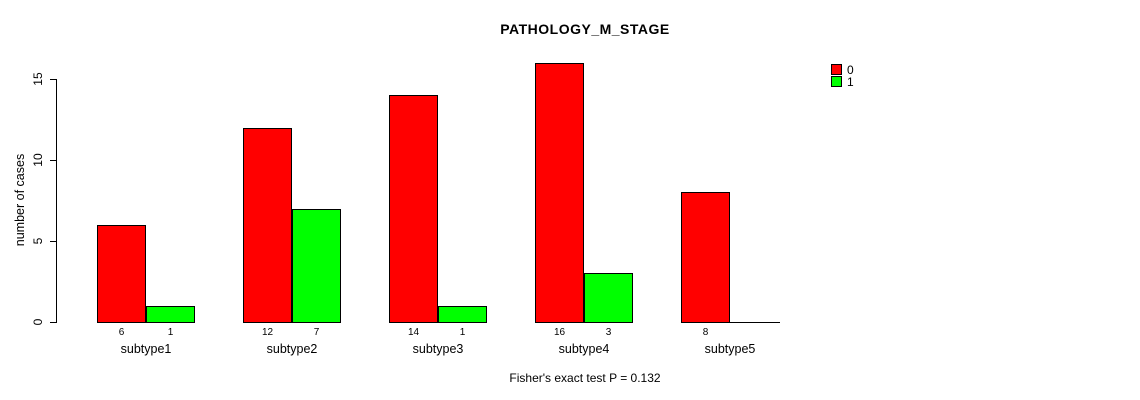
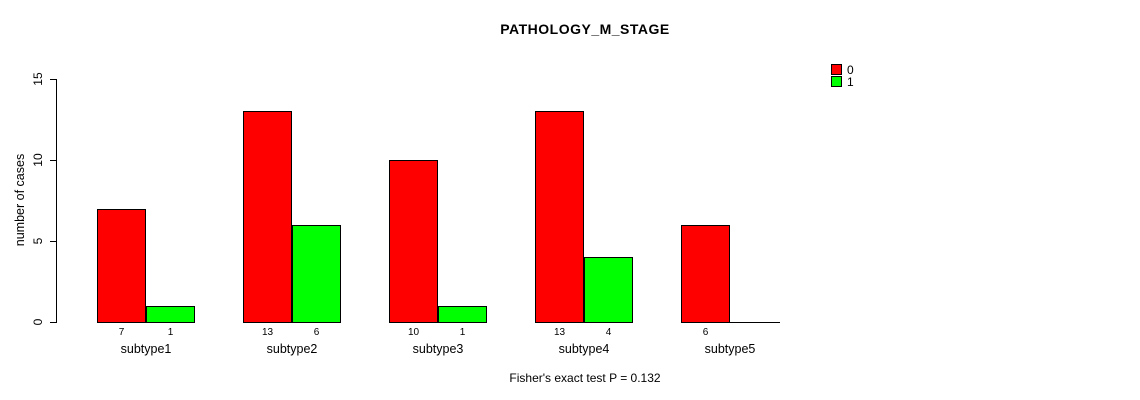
0/subtype1: 6 -> 7
0/subtype2: 12 -> 13
1/subtype2: 7 -> 6
0/subtype3: 14 -> 10
0/subtype4: 16 -> 13
1/subtype4: 3 -> 4
0/subtype5: 8 -> 6
